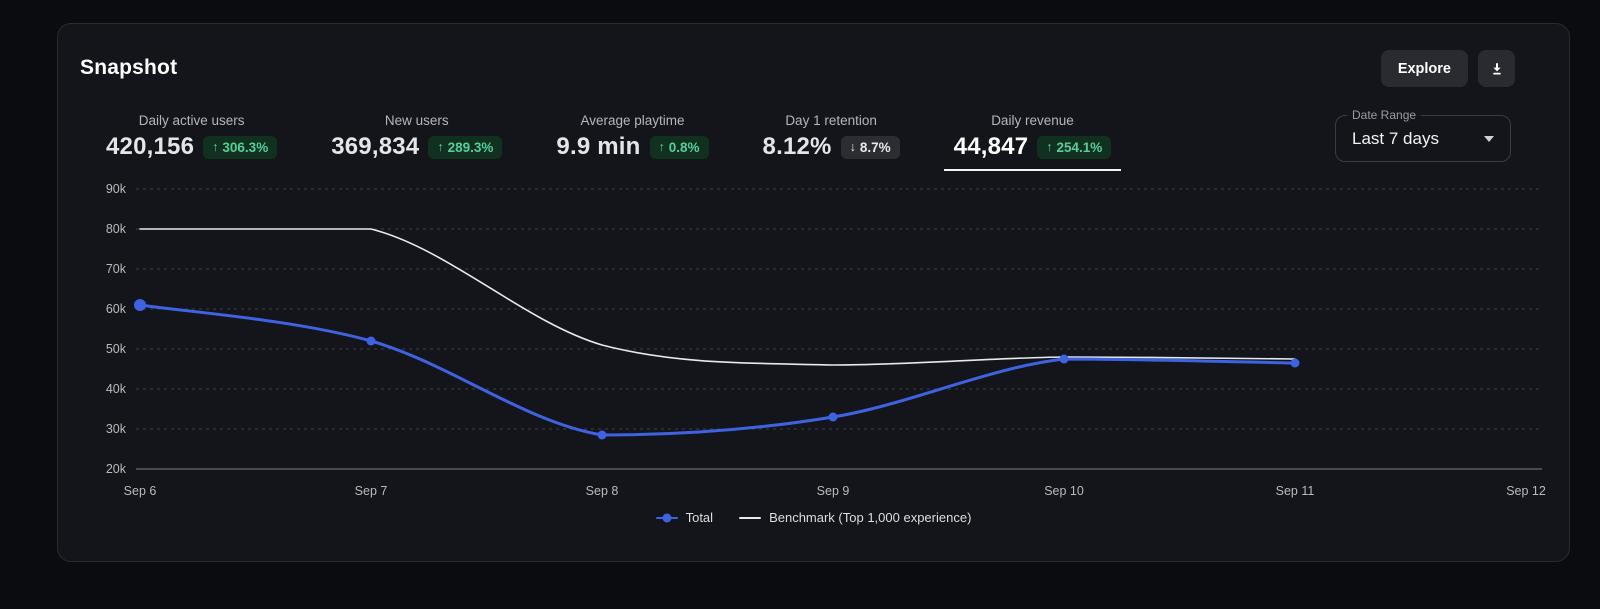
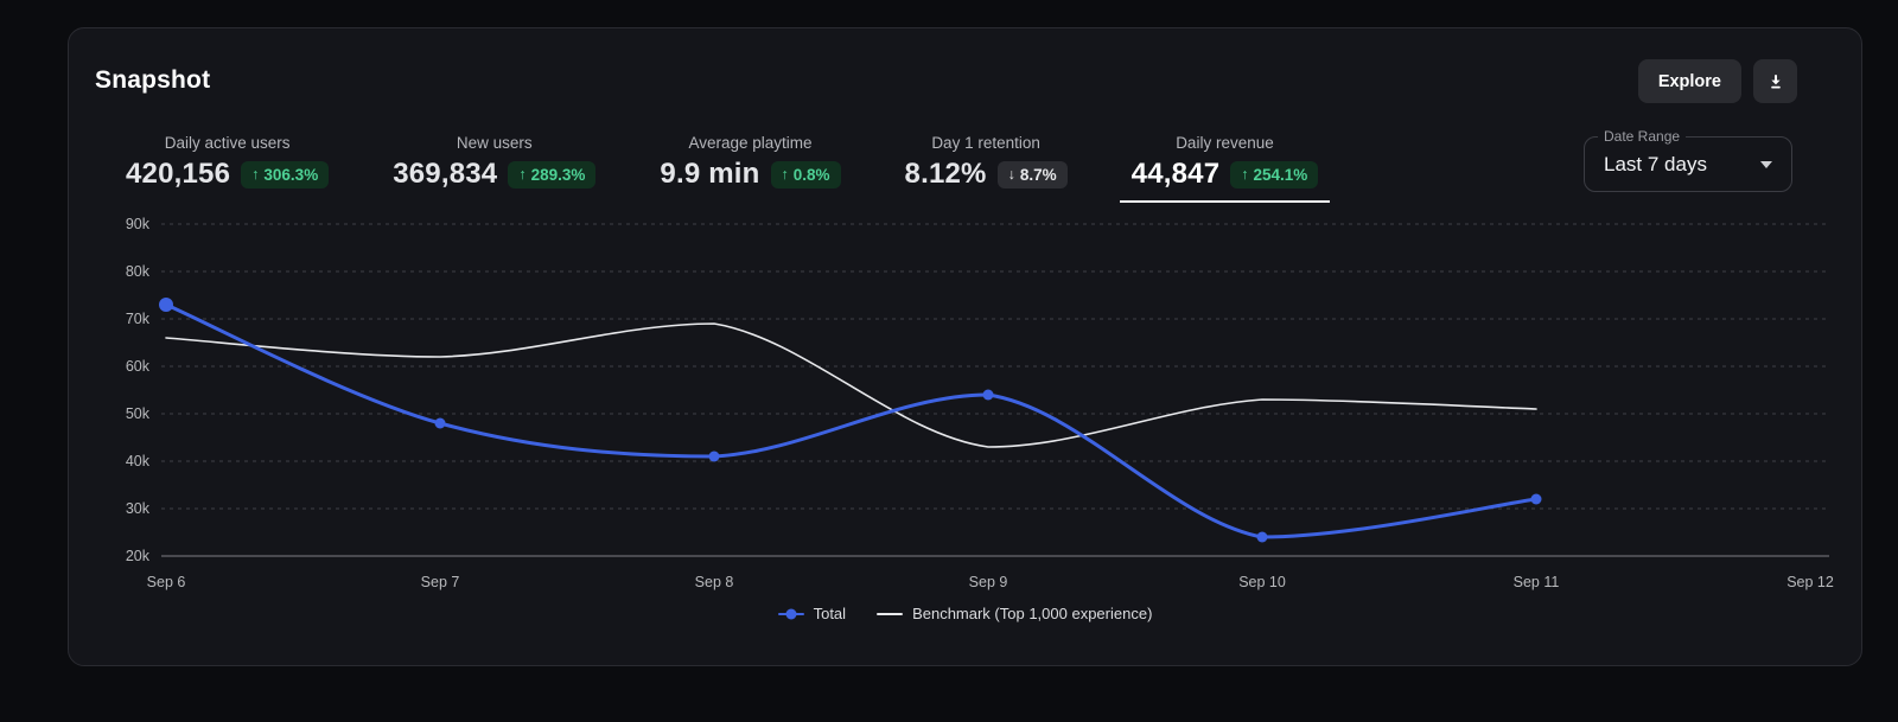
Total/Sep 6: 61k -> 73k
Benchmark (Top 1,000 experience)/Sep 6: 80k -> 66k
Total/Sep 7: 52k -> 48k
Benchmark (Top 1,000 experience)/Sep 7: 80k -> 62k
Total/Sep 8: 28k -> 41k
Benchmark (Top 1,000 experience)/Sep 8: 51k -> 69k
Total/Sep 9: 33k -> 54k
Benchmark (Top 1,000 experience)/Sep 9: 46k -> 43k
Total/Sep 10: 48k -> 24k
Benchmark (Top 1,000 experience)/Sep 10: 48k -> 53k
Total/Sep 11: 46k -> 32k
Benchmark (Top 1,000 experience)/Sep 11: 48k -> 51k
